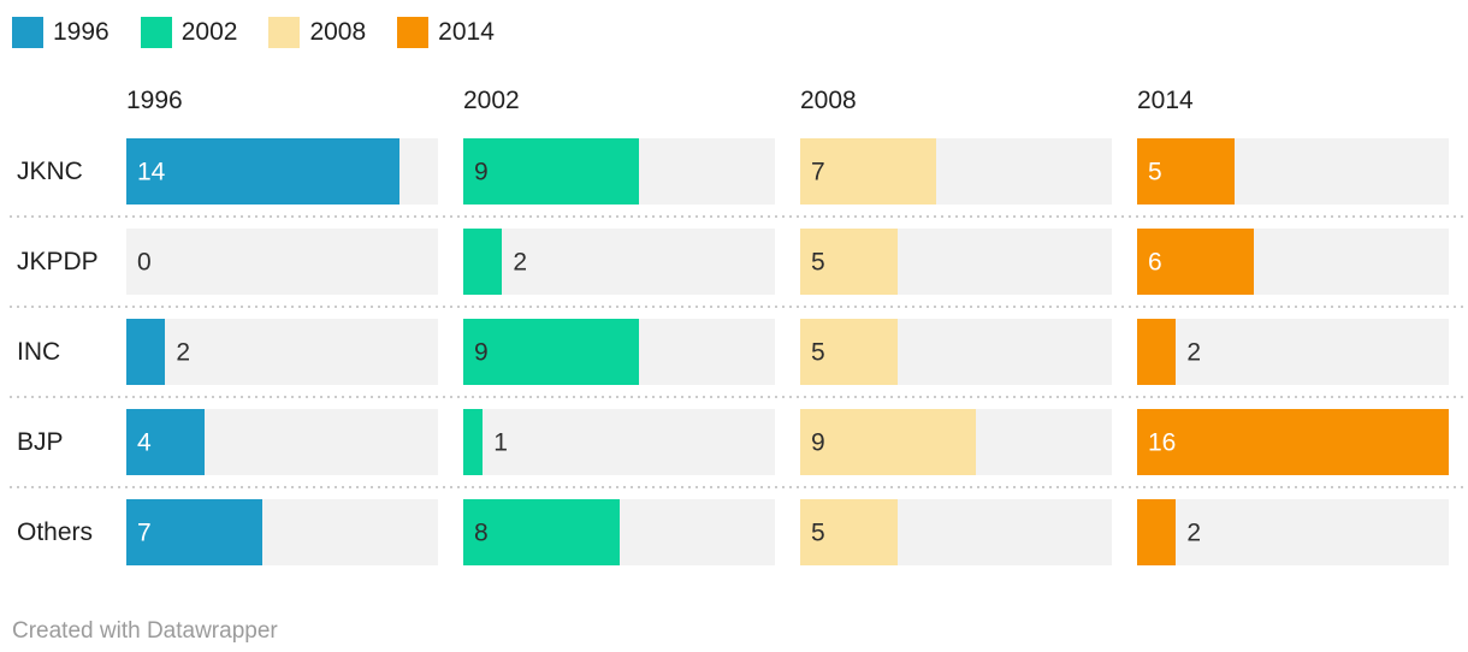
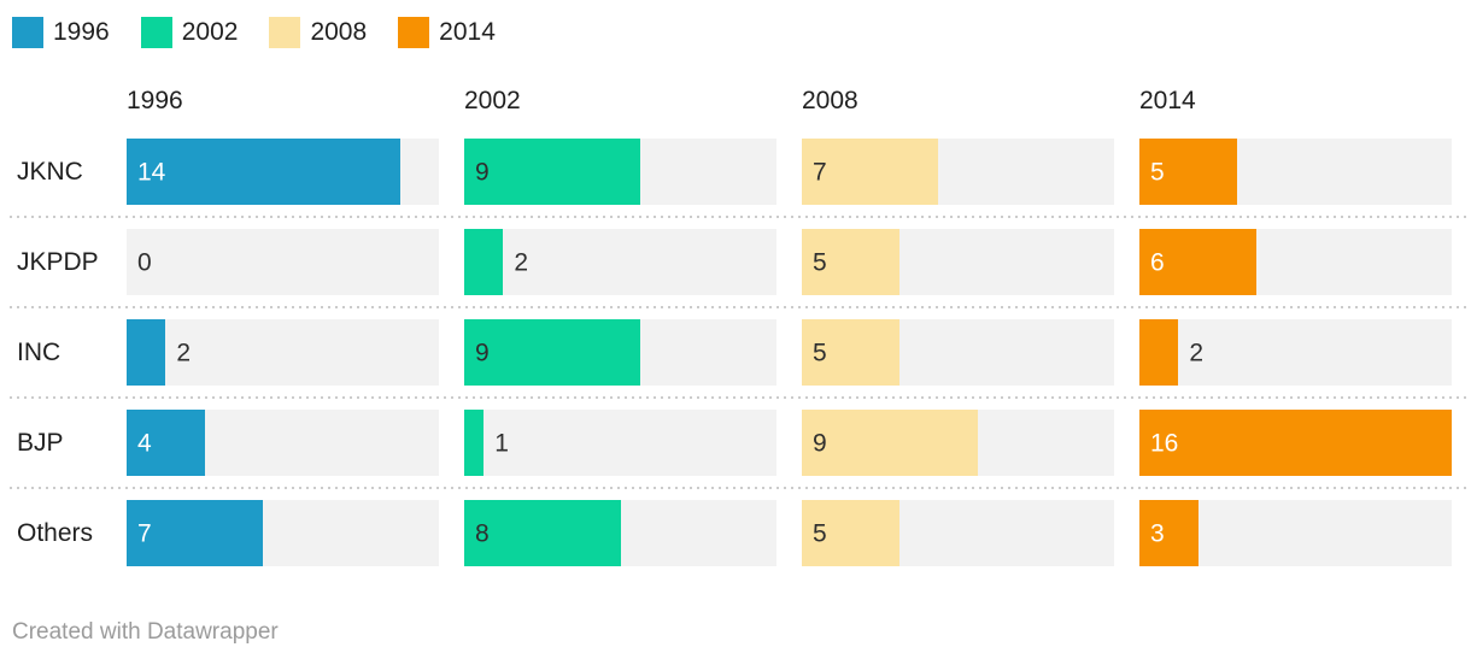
2014/Others: 2 -> 3
